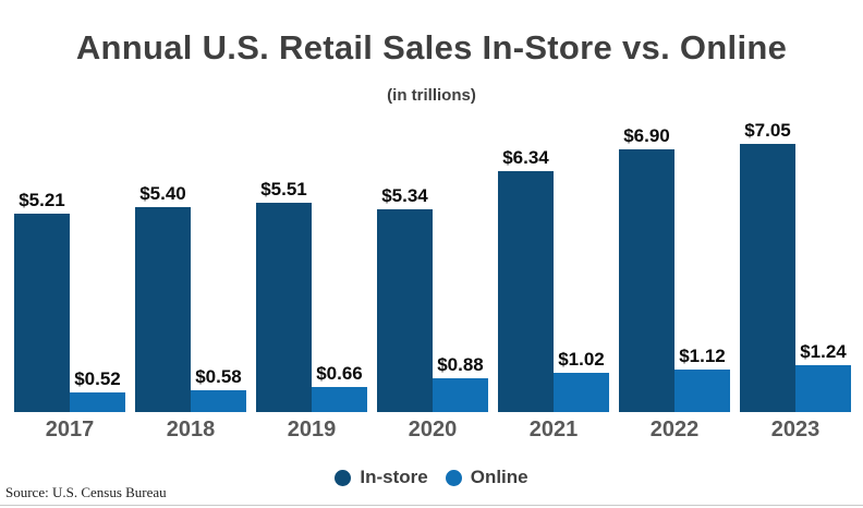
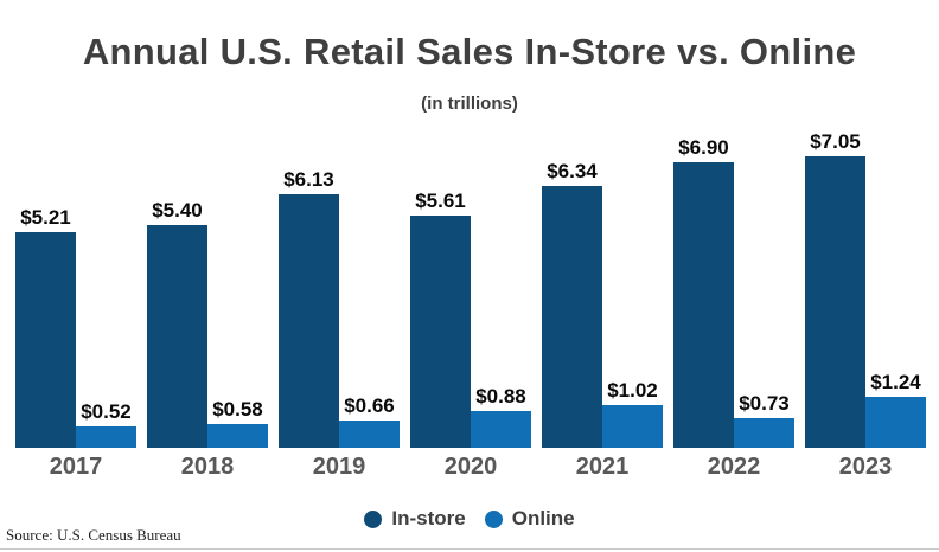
In-store/2019: $5.51 -> $6.13
In-store/2020: $5.34 -> $5.61
Online/2022: $1.12 -> $0.73
